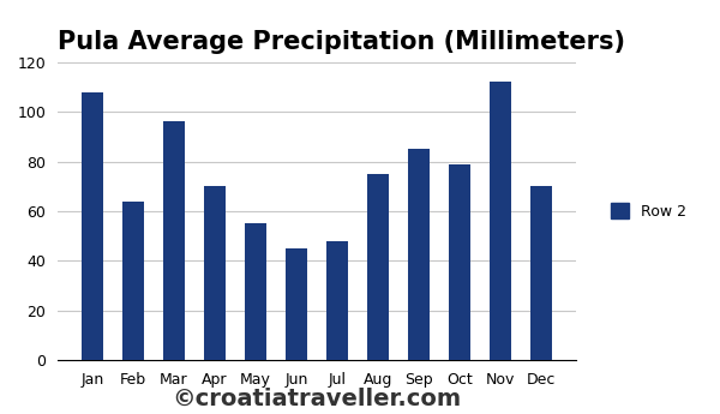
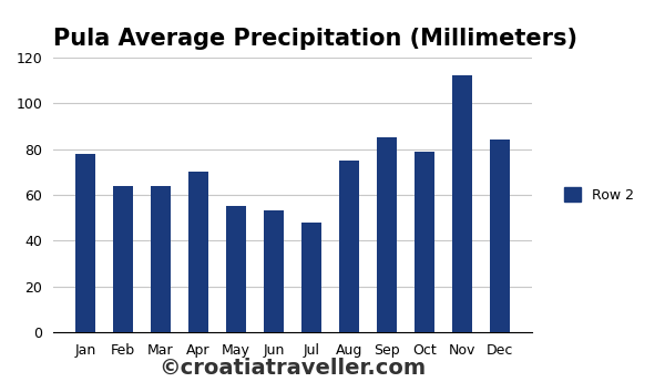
Jan: 108 -> 78
Mar: 96 -> 64
Jun: 45 -> 53
Dec: 70 -> 84
